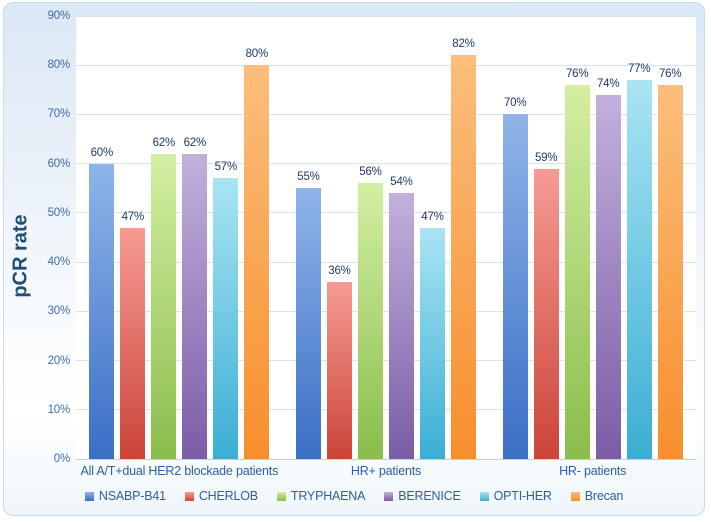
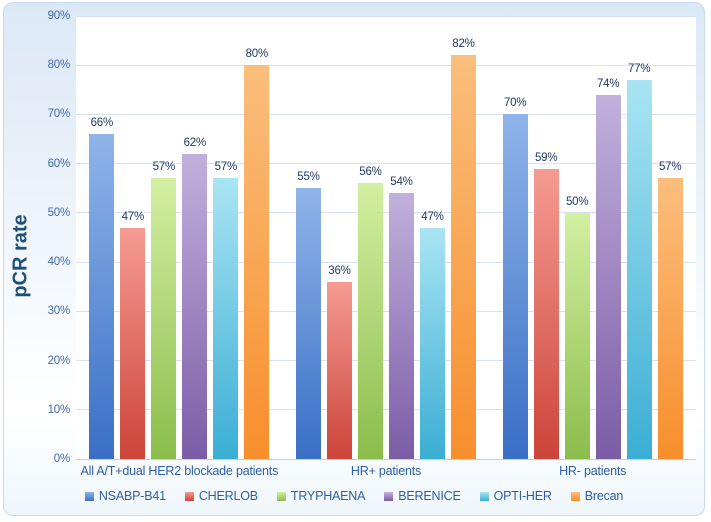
NSABP-B41/All A/T+dual HER2 blockade patients: 60% -> 66%
TRYPHAENA/All A/T+dual HER2 blockade patients: 62% -> 57%
TRYPHAENA/HR- patients: 76% -> 50%
Brecan/HR- patients: 76% -> 57%
